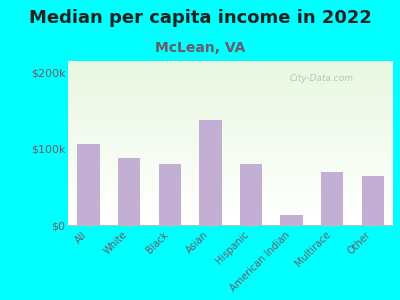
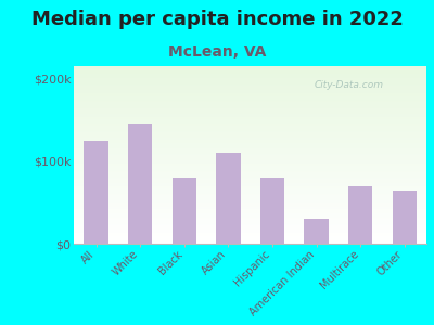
All: $106k -> $125k
White: $88k -> $145k
Asian: $138k -> $110k
American Indian: $14k -> $30k
